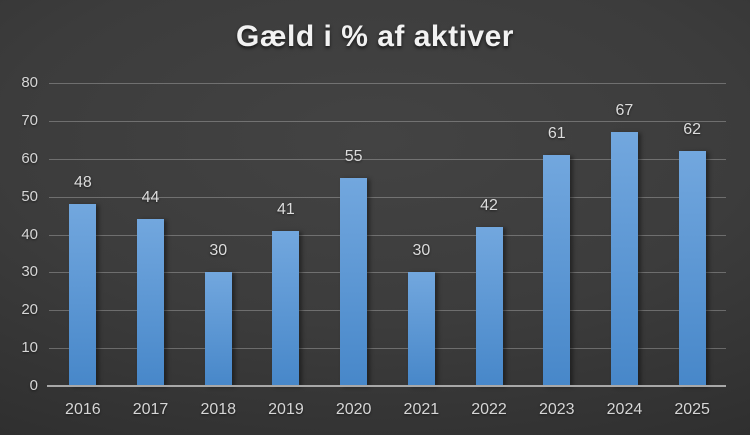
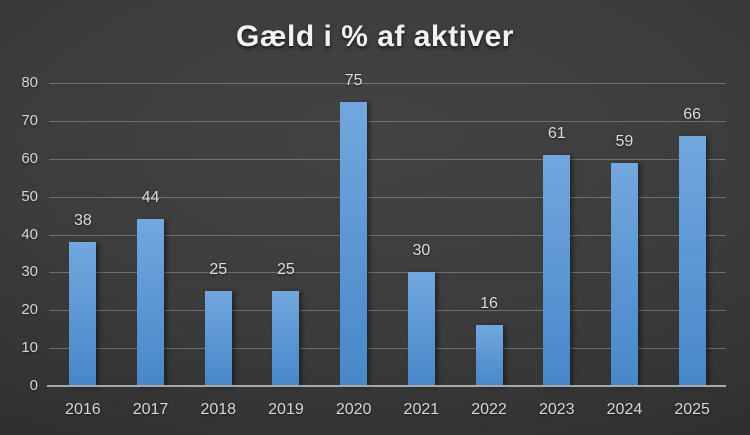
2016: 48 -> 38
2018: 30 -> 25
2019: 41 -> 25
2020: 55 -> 75
2022: 42 -> 16
2024: 67 -> 59
2025: 62 -> 66
